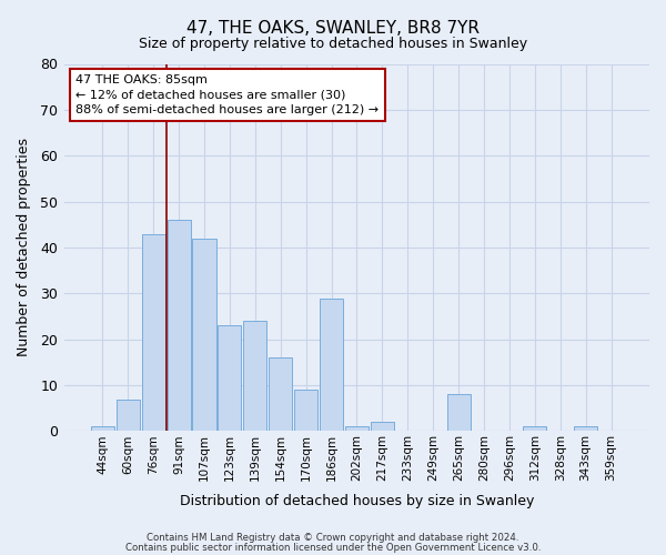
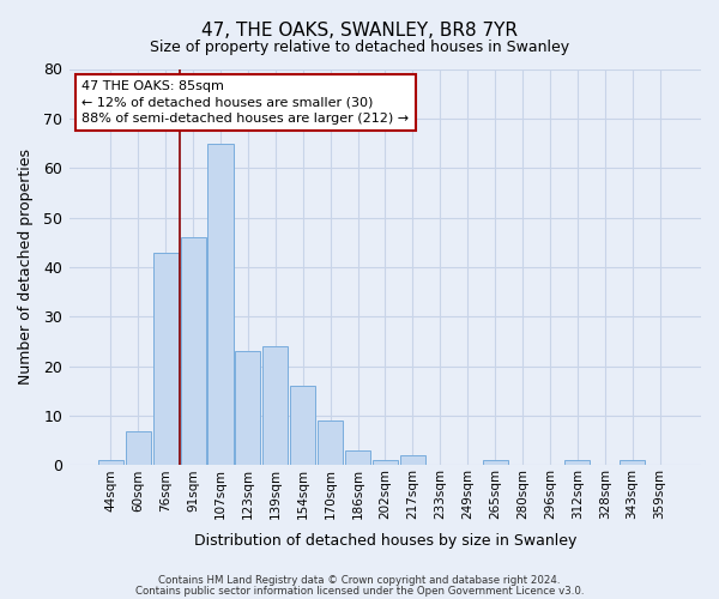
107sqm: 42 -> 65
186sqm: 29 -> 3
265sqm: 8 -> 1
